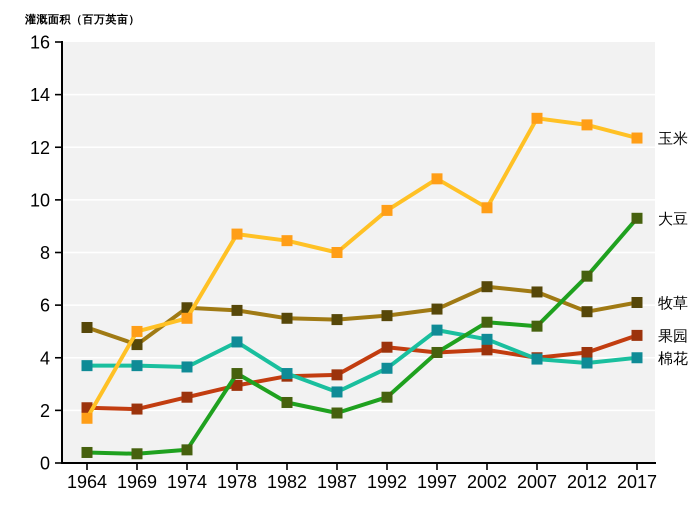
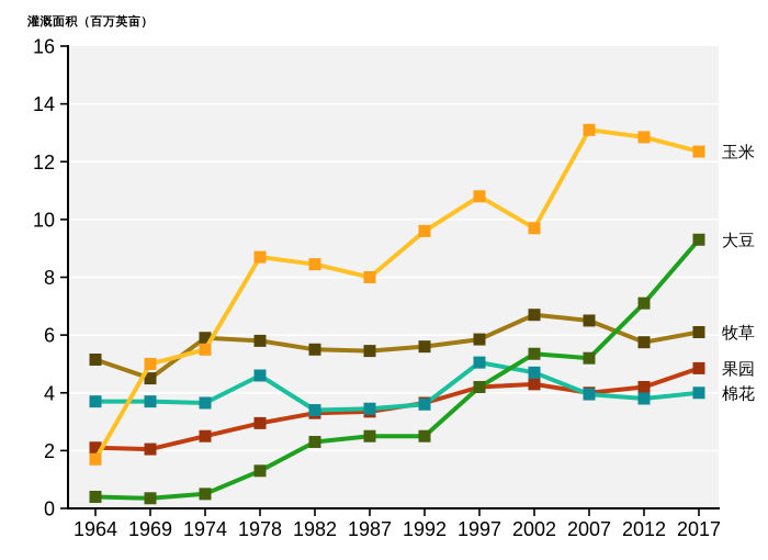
大豆/1978: 3.4 -> 1.3
棉花/1987: 2.7 -> 3.5
大豆/1987: 1.9 -> 2.5
果园/1992: 4.4 -> 3.6
